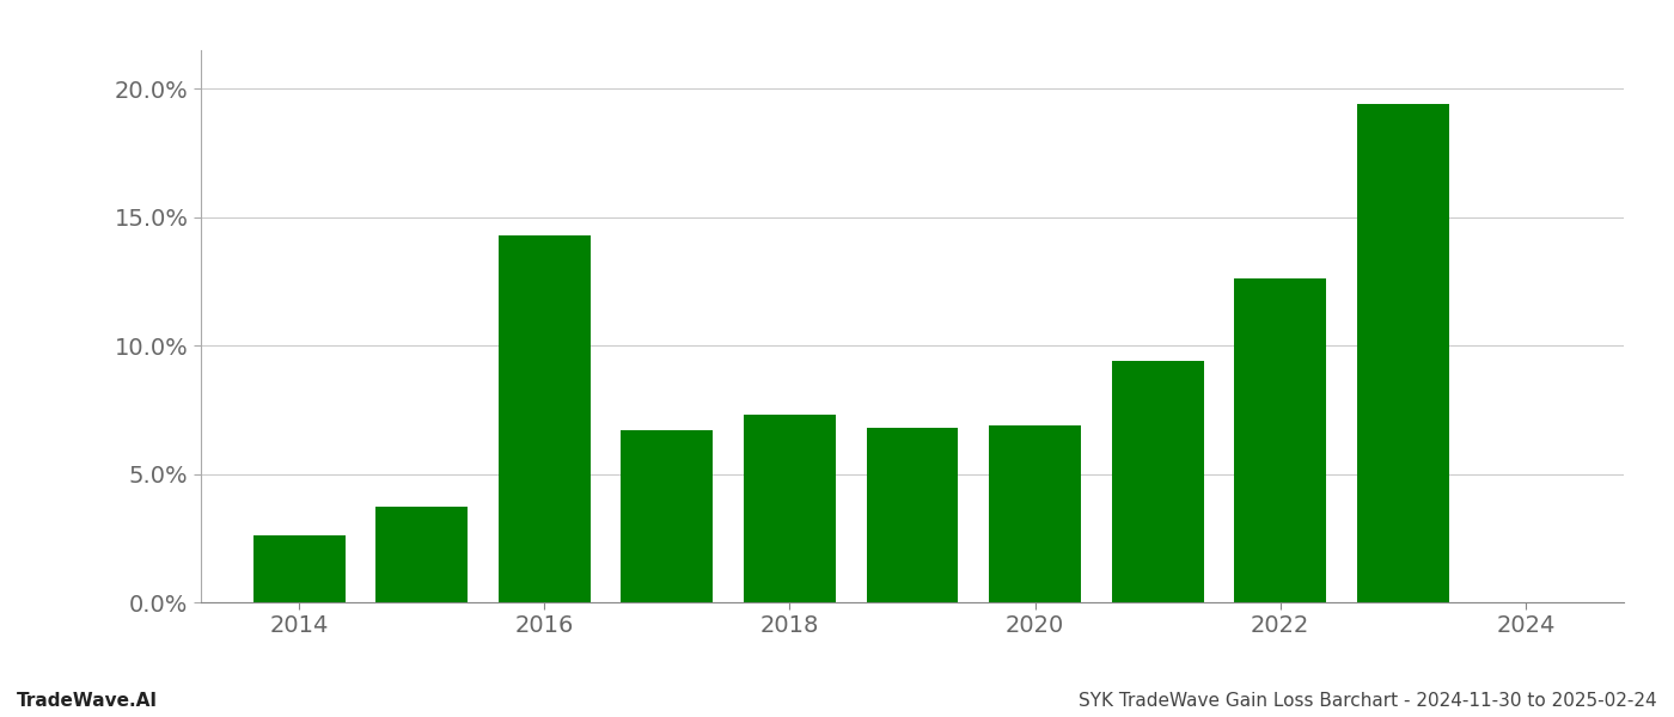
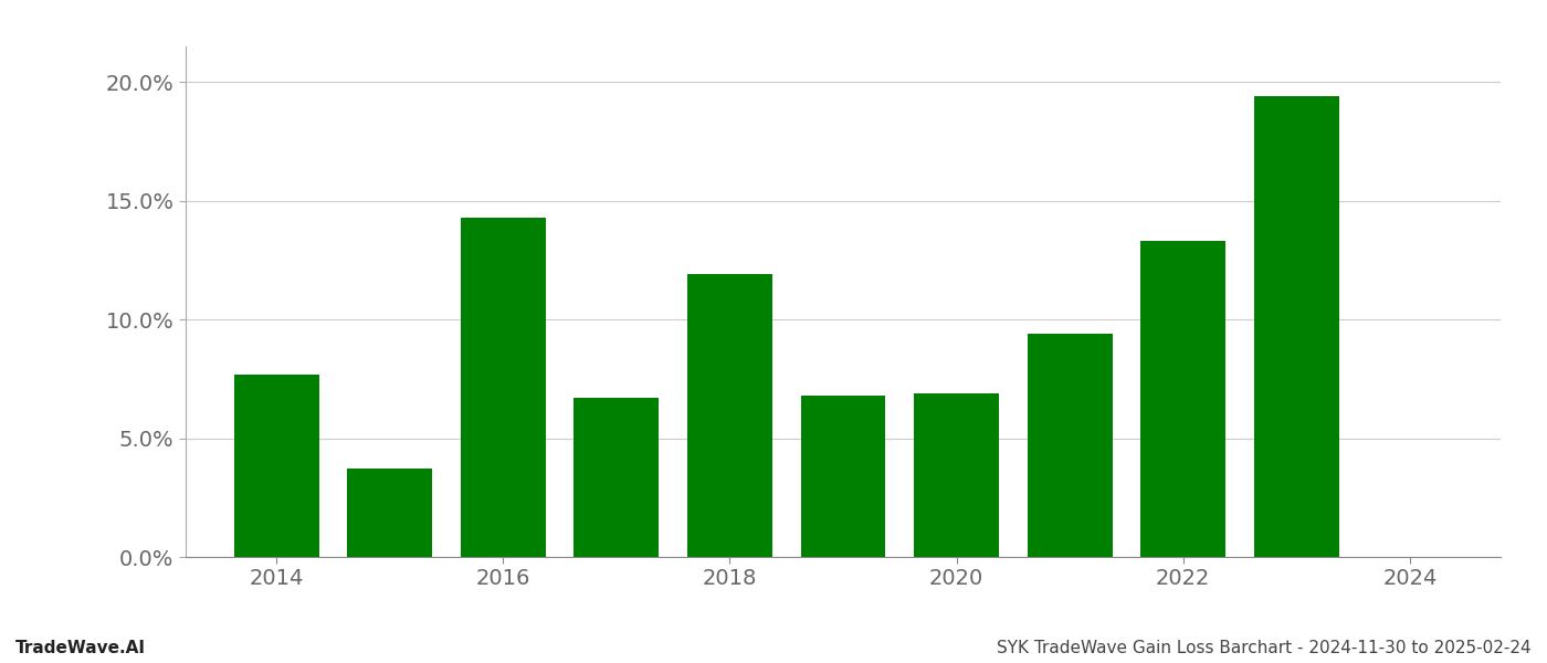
2014: 2.6% -> 7.7%
2018: 7.3% -> 11.9%
2022: 12.6% -> 13.3%
